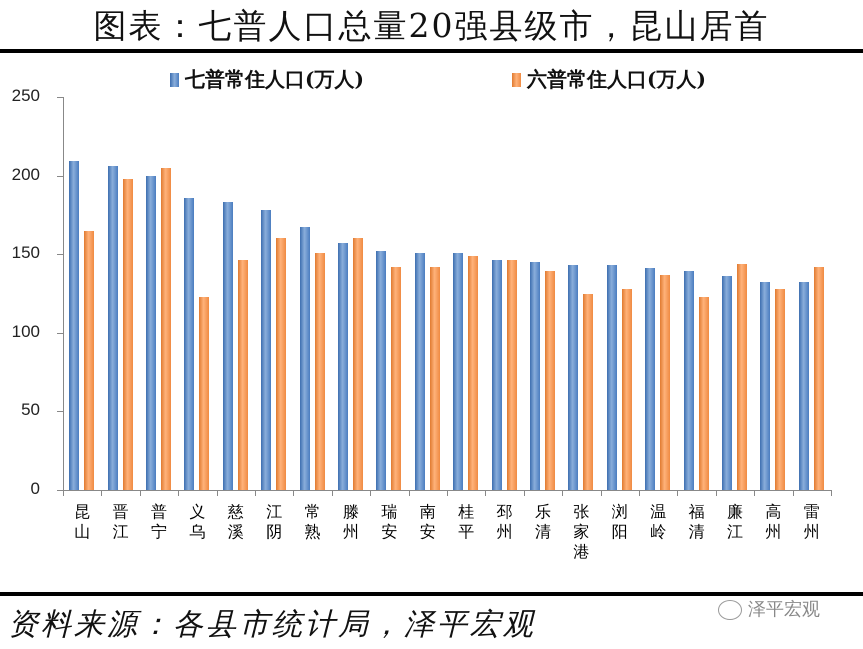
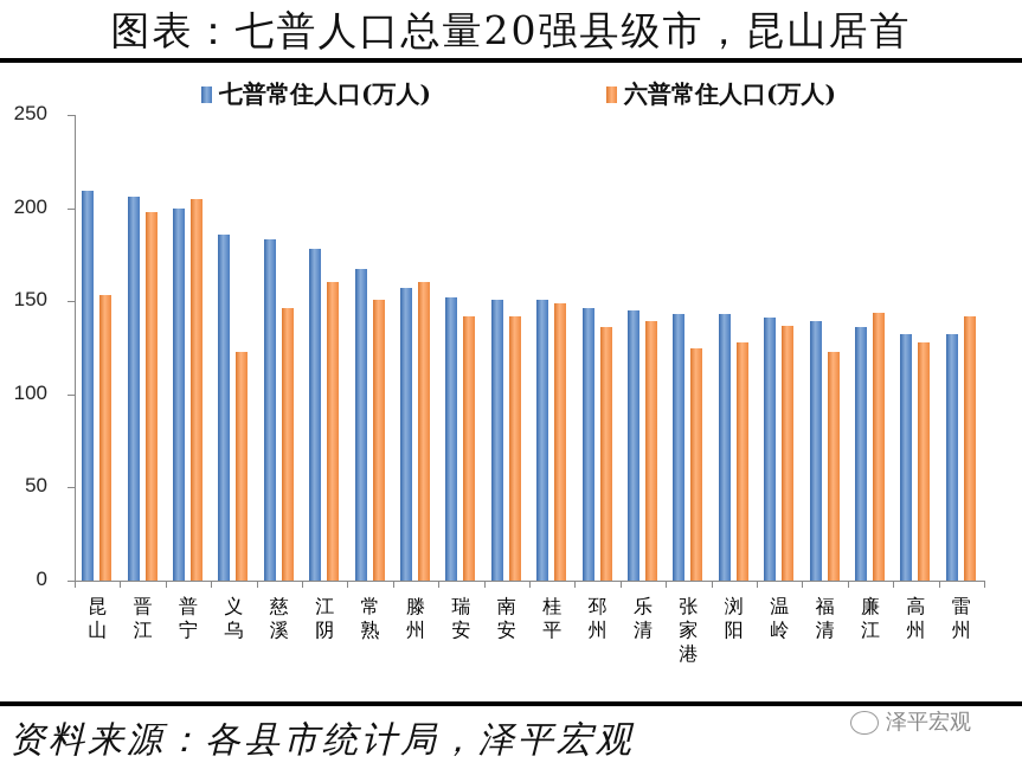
六普常住人口(万人)/昆山: 165 -> 153
六普常住人口(万人)/邳州: 146 -> 136
